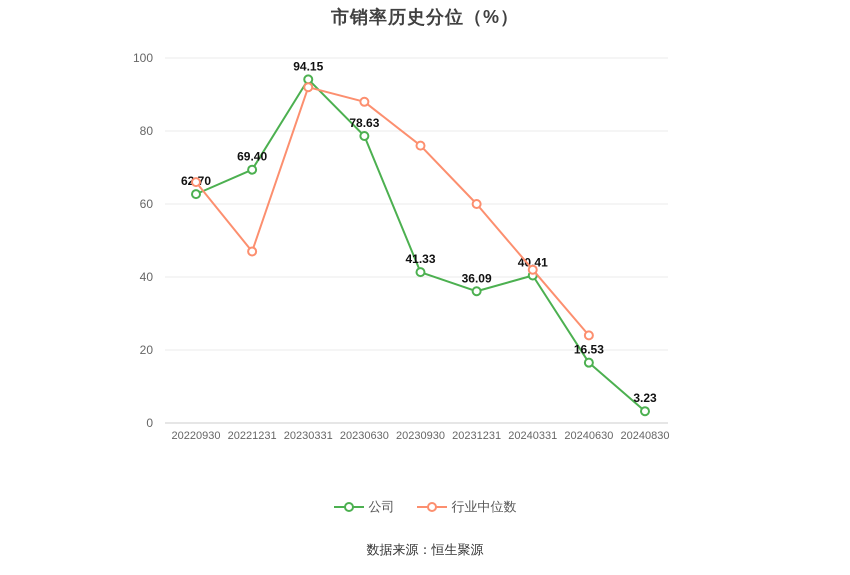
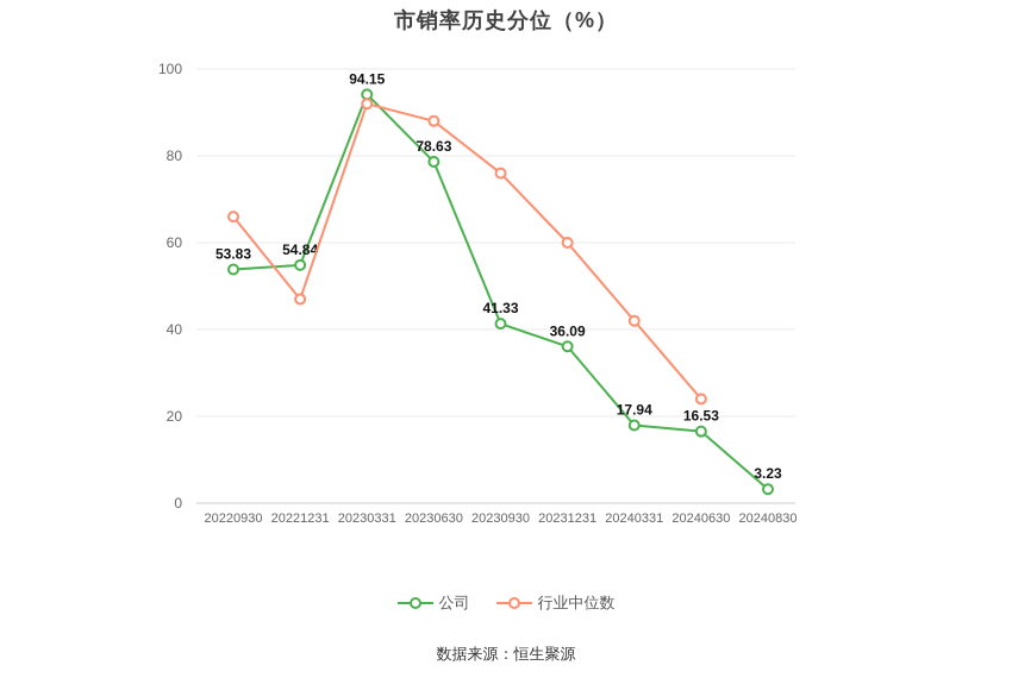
公司/20220930: 62.70 -> 53.83
公司/20221231: 69.40 -> 54.84
公司/20240331: 40.41 -> 17.94
